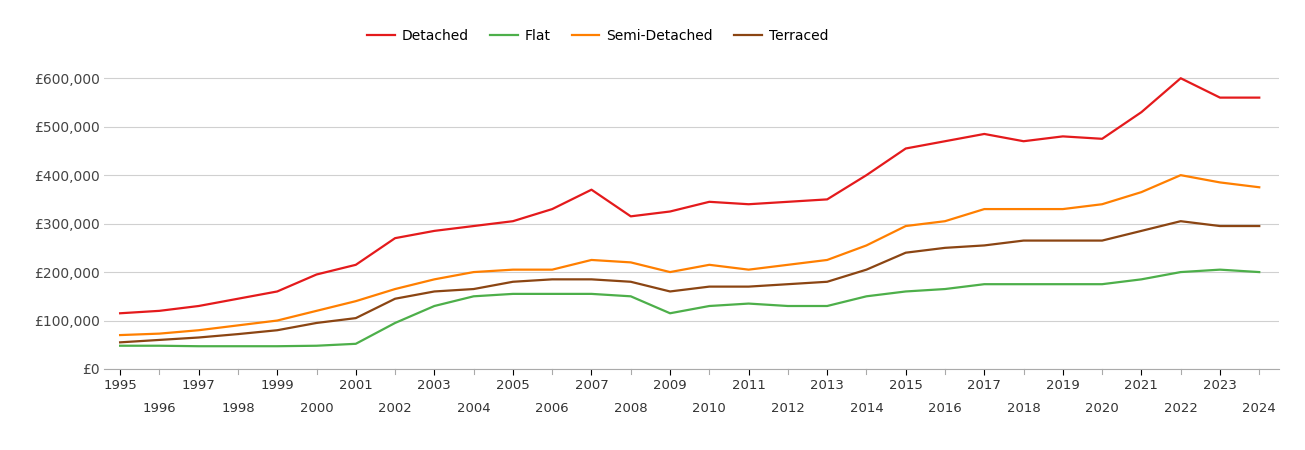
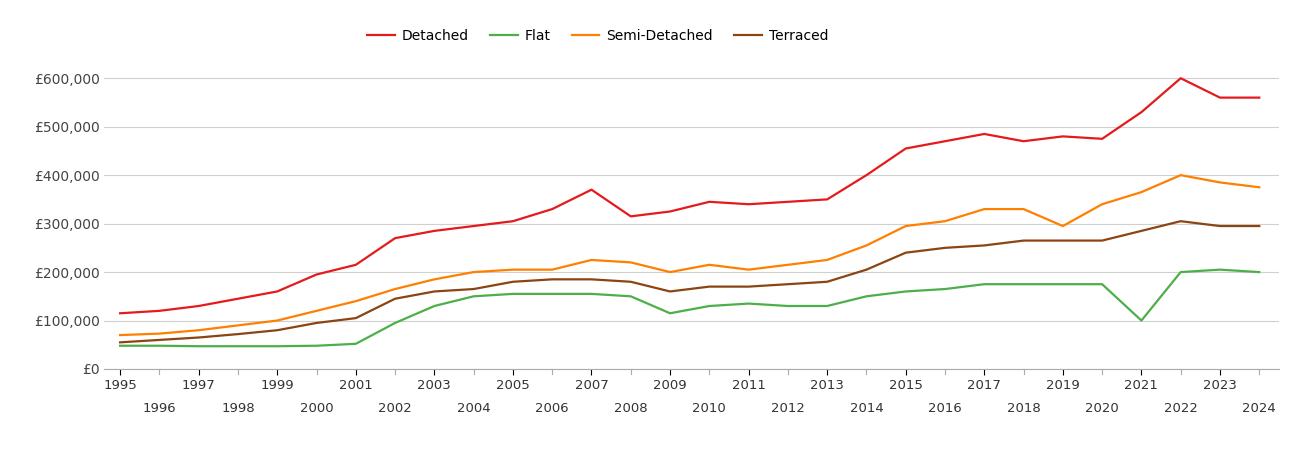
Semi-Detached/2019: £330,000 -> £295,000
Flat/2021: £185,000 -> £100,000
